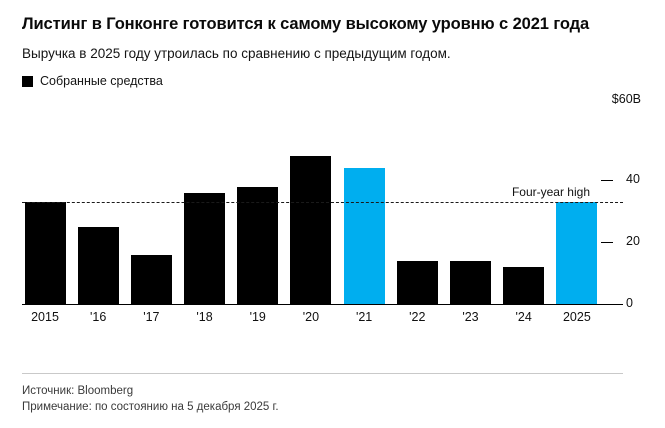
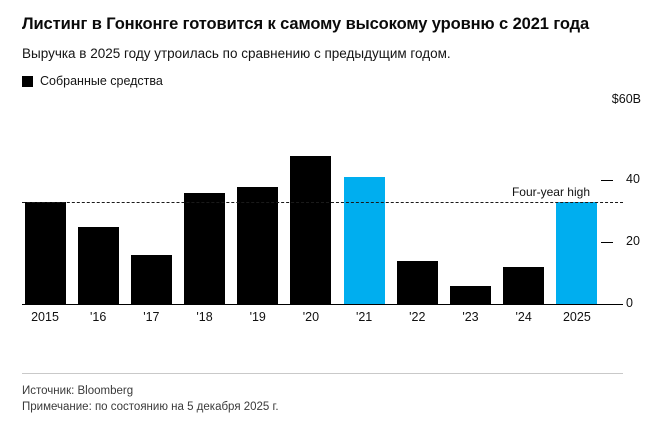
'21: 44 -> 41
'23: 14 -> 6
